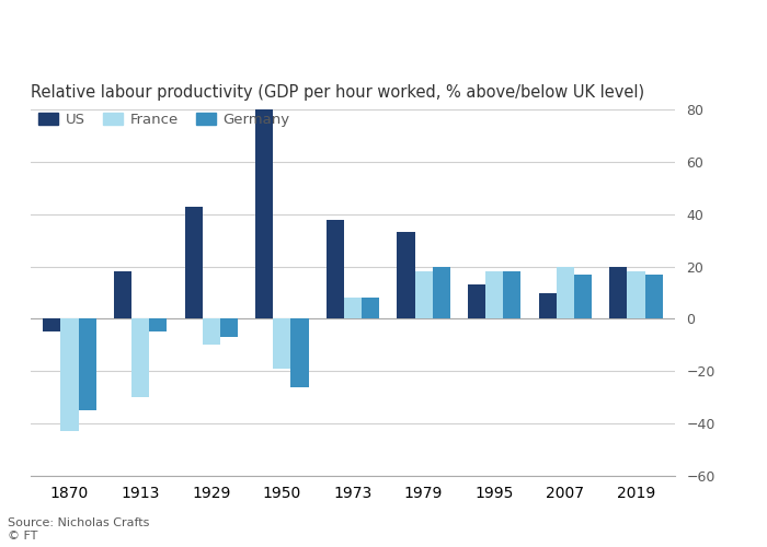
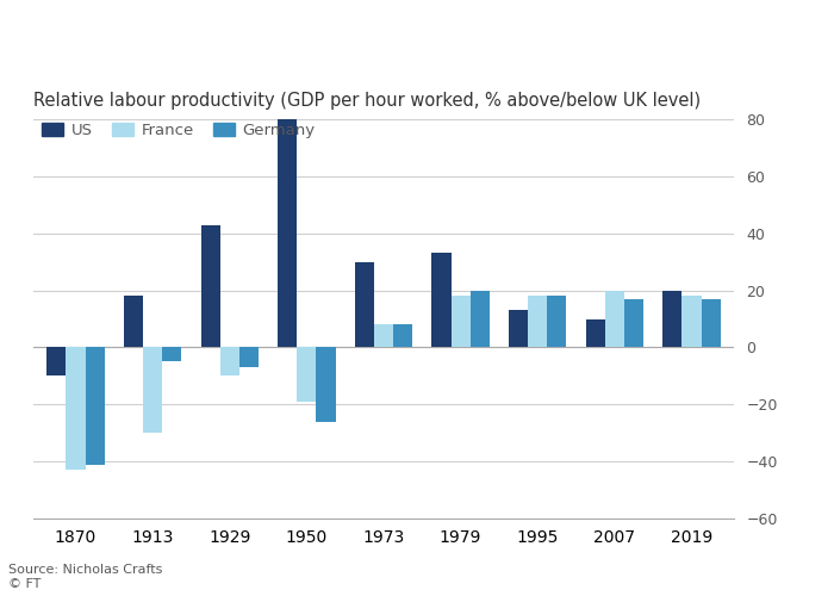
US/1870: -5 -> -10
Germany/1870: -35 -> -41
US/1973: 38 -> 30
